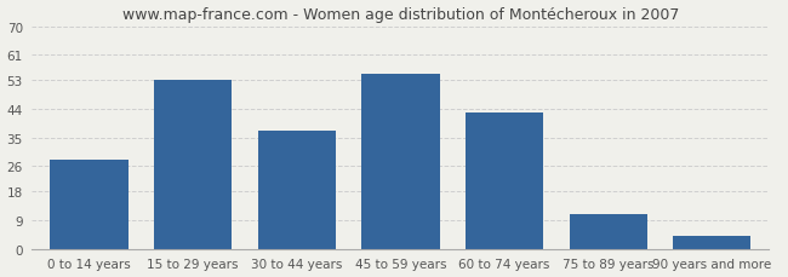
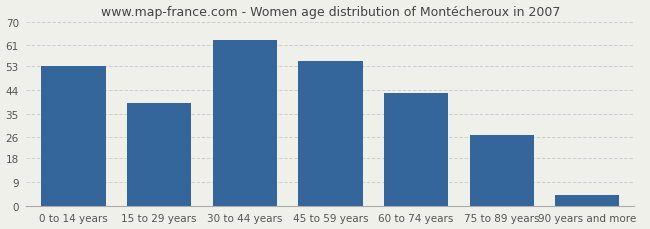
0 to 14 years: 28 -> 53
15 to 29 years: 53 -> 39
30 to 44 years: 37 -> 63
75 to 89 years: 11 -> 27
